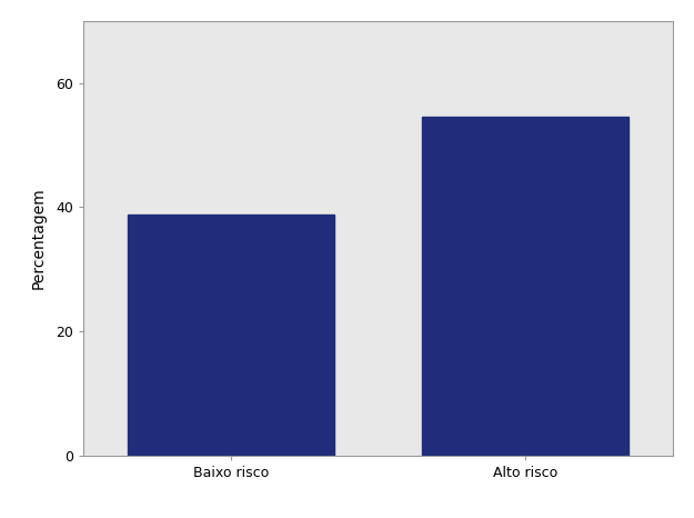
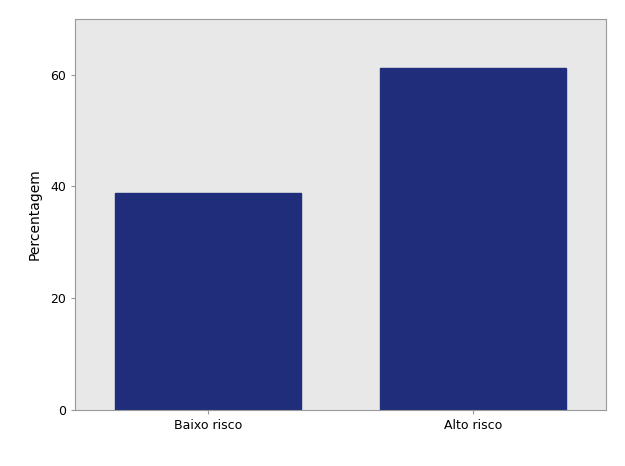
Alto risco: 54.6 -> 61.1
